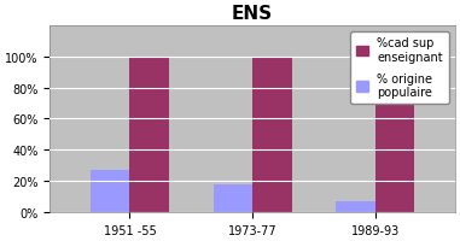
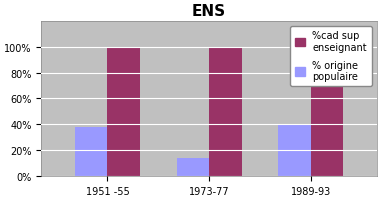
% origine populaire/1951 -55: 27% -> 38%
% origine populaire/1973-77: 18% -> 14%
% origine populaire/1989-93: 7% -> 40%
